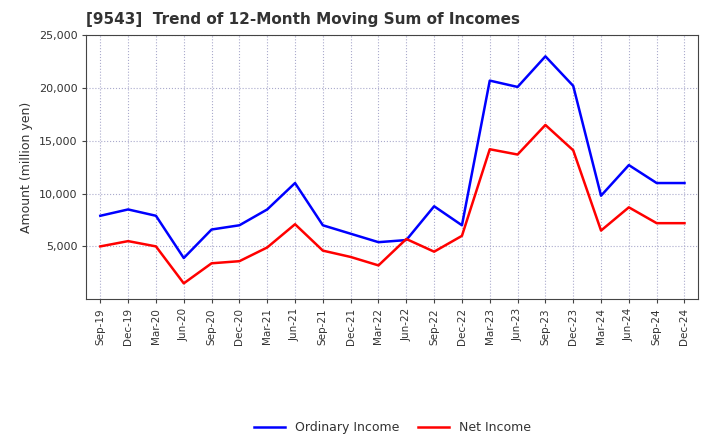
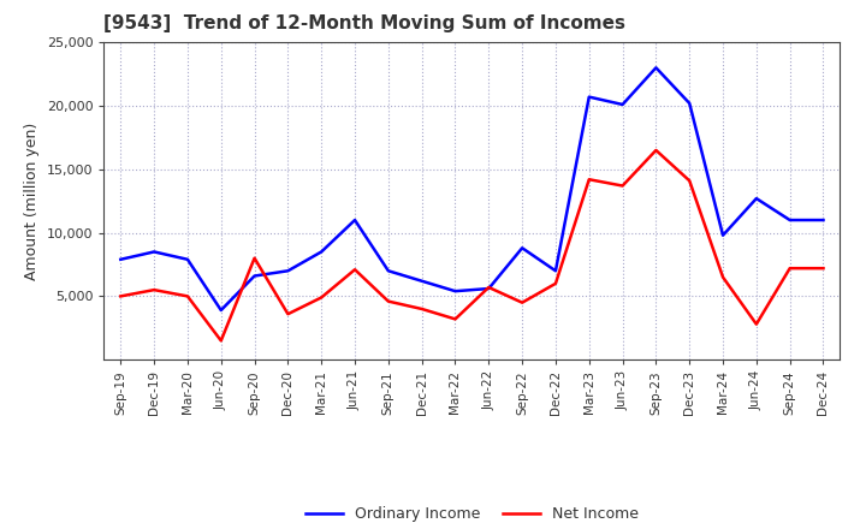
Net Income/Sep-20: 3,400 -> 8,000
Net Income/Jun-24: 8,700 -> 2,800
